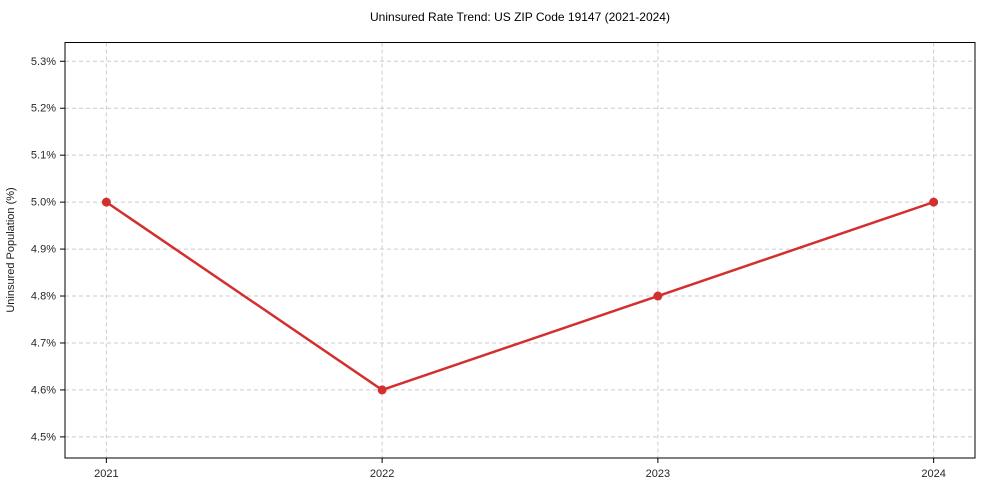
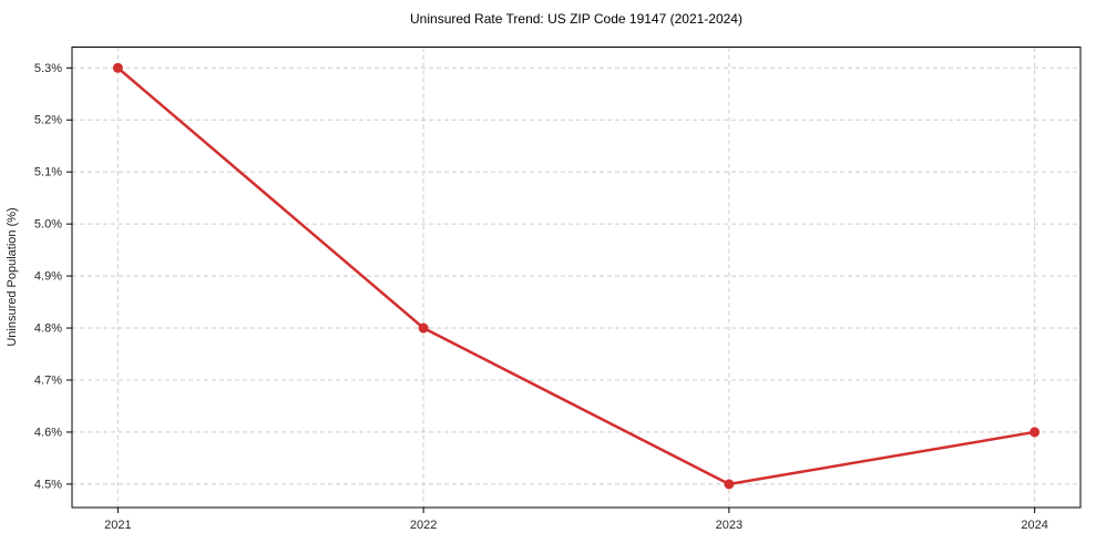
2021: 5.0% -> 5.3%
2022: 4.6% -> 4.8%
2023: 4.8% -> 4.5%
2024: 5.0% -> 4.6%
